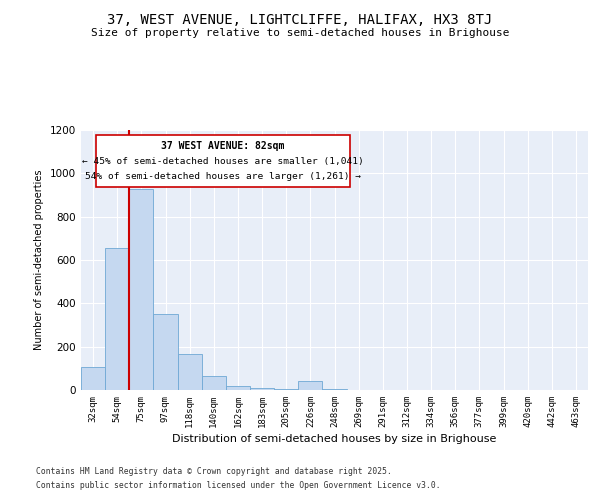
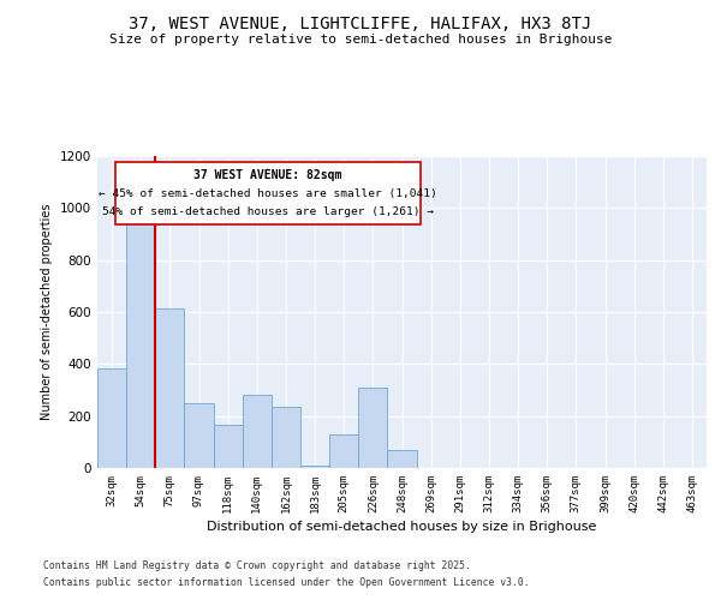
32sqm: 105 -> 385
54sqm: 655 -> 940
75sqm: 930 -> 615
97sqm: 350 -> 250
140sqm: 65 -> 280
162sqm: 20 -> 235
205sqm: 5 -> 130
226sqm: 40 -> 310
248sqm: 5 -> 70
